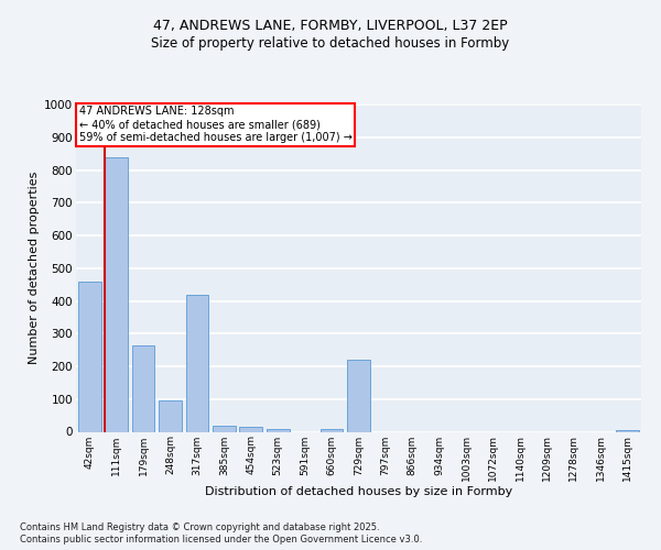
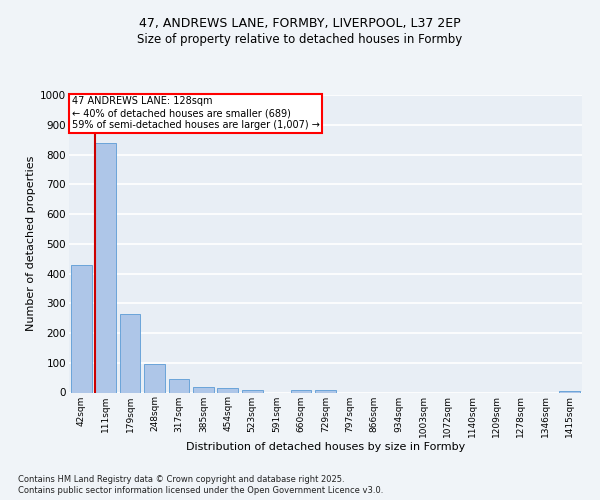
42sqm: 460 -> 430
317sqm: 420 -> 45
729sqm: 220 -> 8
